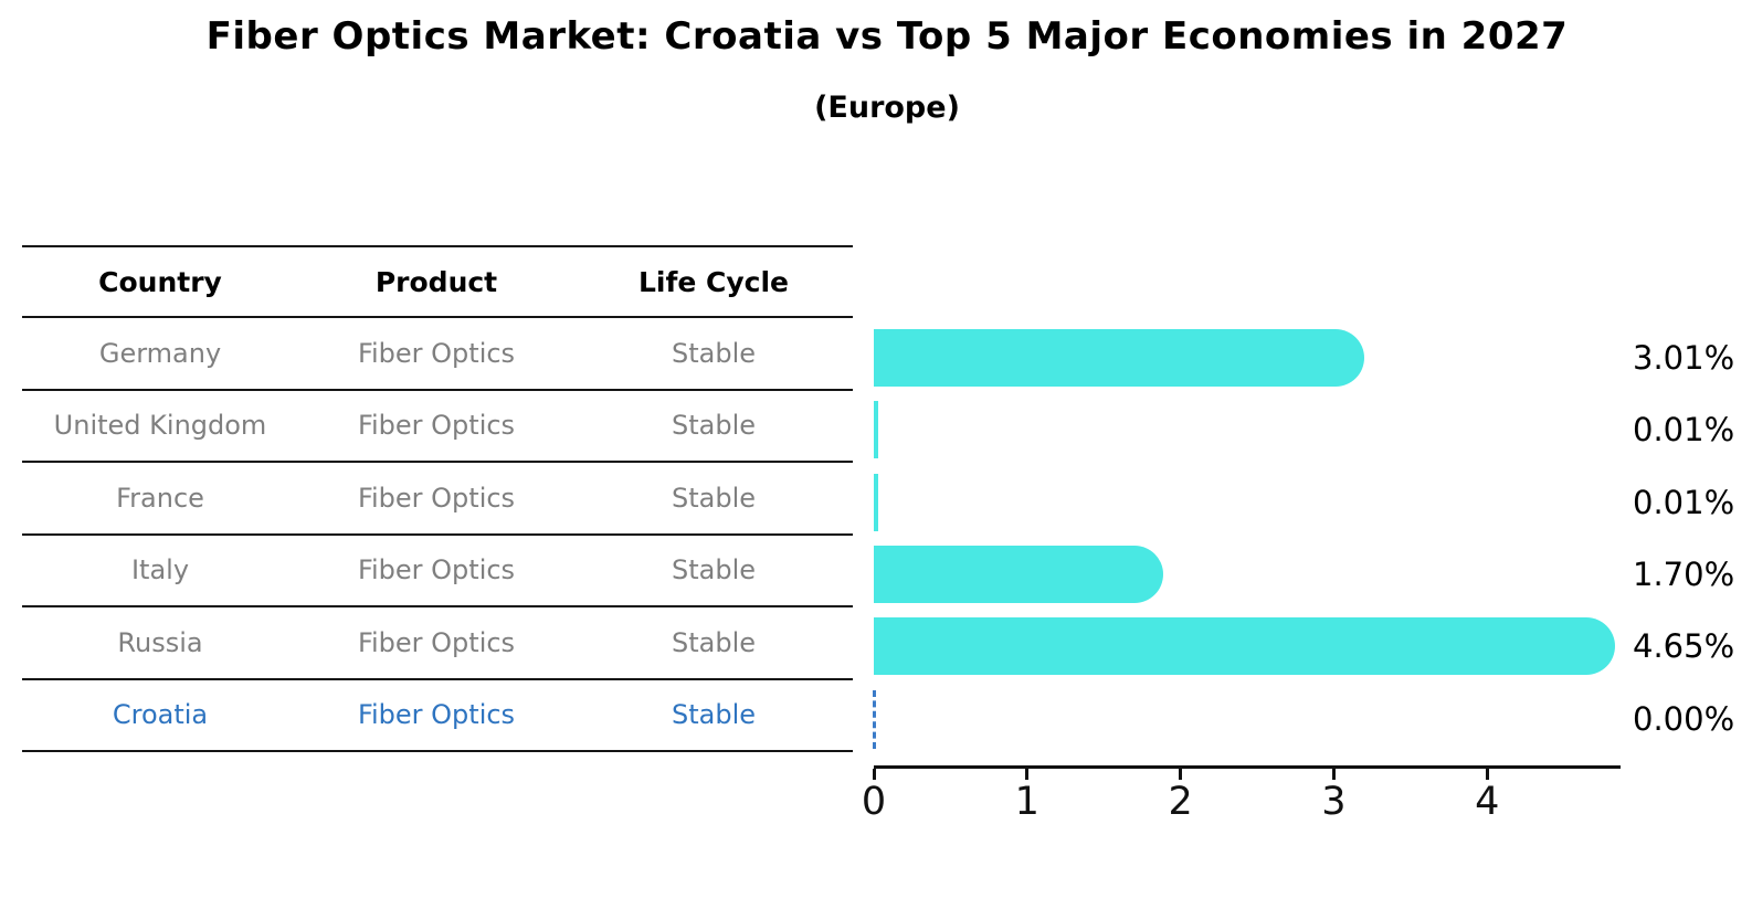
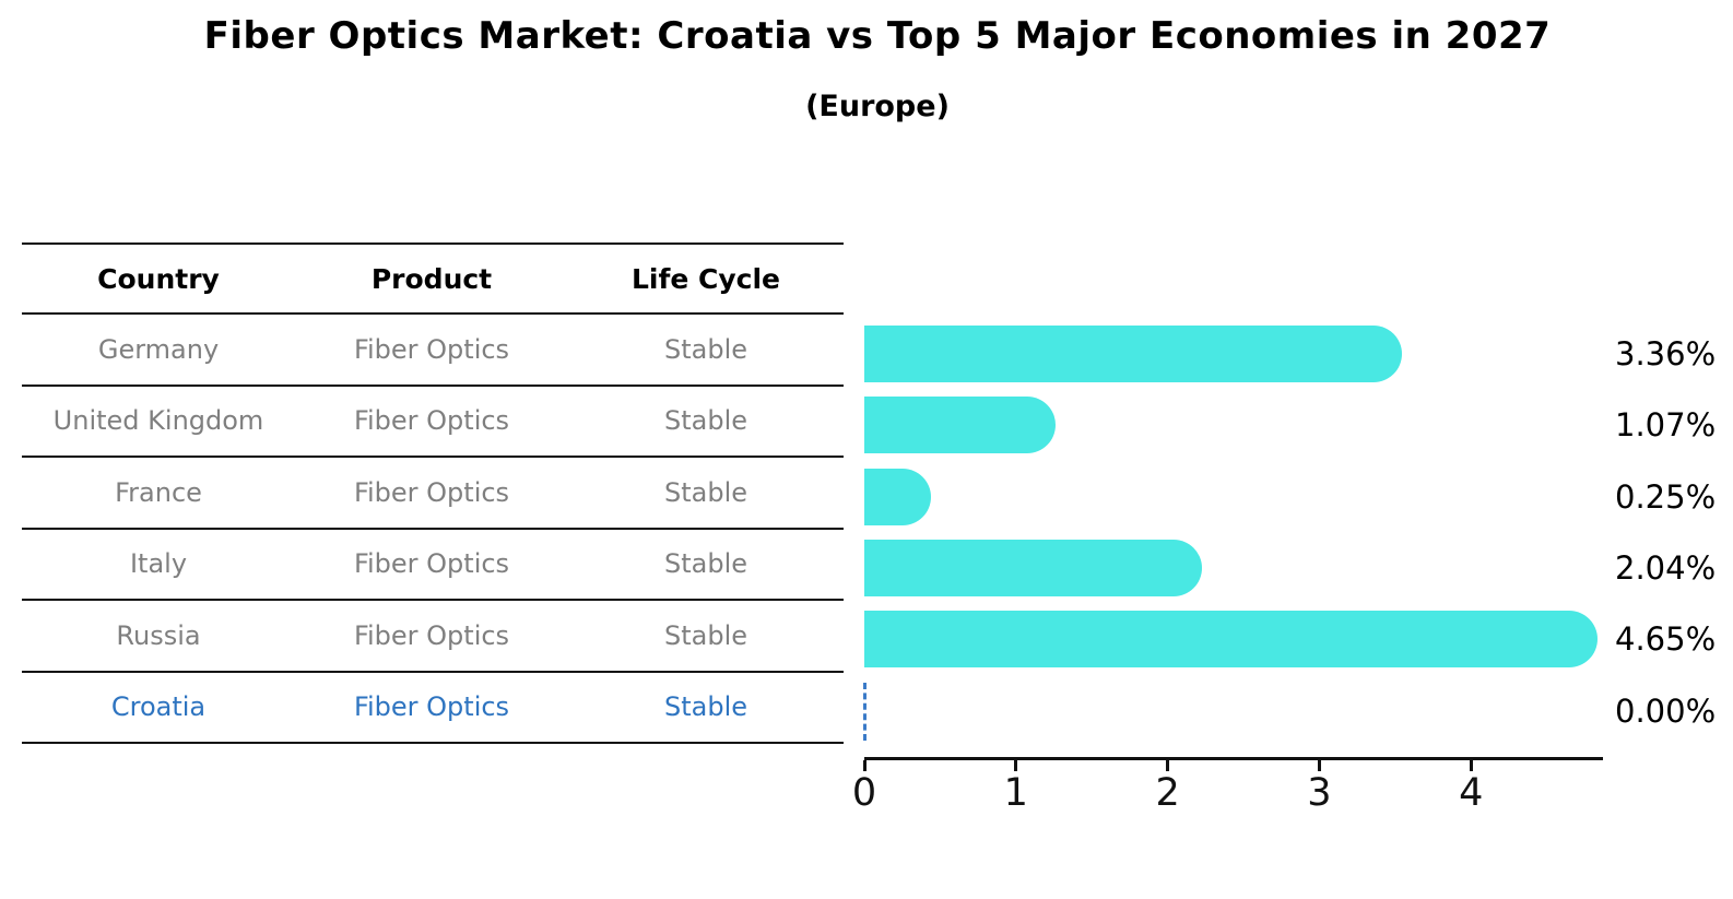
Germany: 3.01% -> 3.36%
United Kingdom: 0.01% -> 1.07%
France: 0.01% -> 0.25%
Italy: 1.70% -> 2.04%
